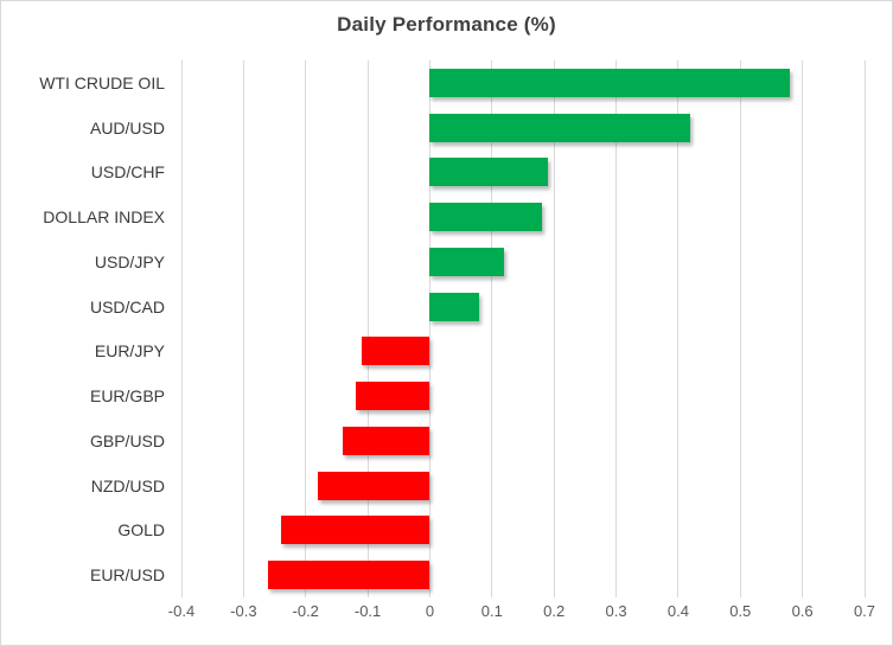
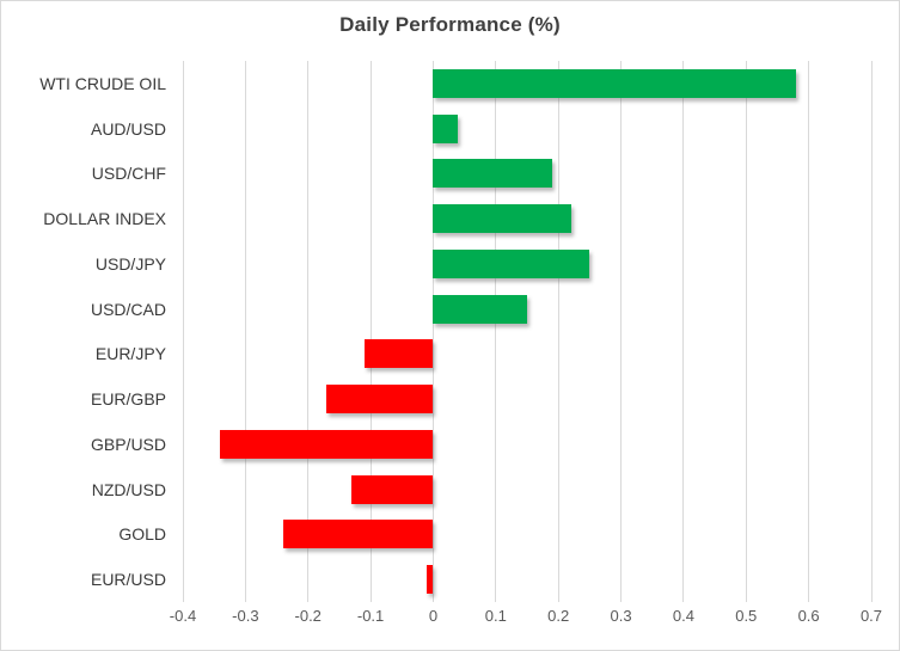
AUD/USD: 0.42 -> 0.04
DOLLAR INDEX: 0.18 -> 0.22
USD/JPY: 0.12 -> 0.25
USD/CAD: 0.08 -> 0.15
EUR/GBP: -0.12 -> -0.17
GBP/USD: -0.14 -> -0.34
NZD/USD: -0.18 -> -0.13
EUR/USD: -0.26 -> -0.01
